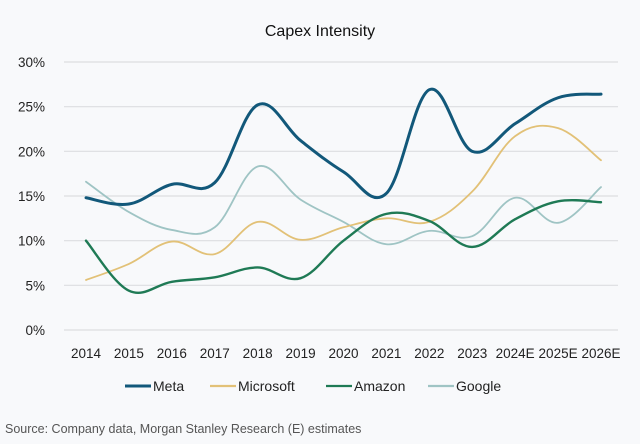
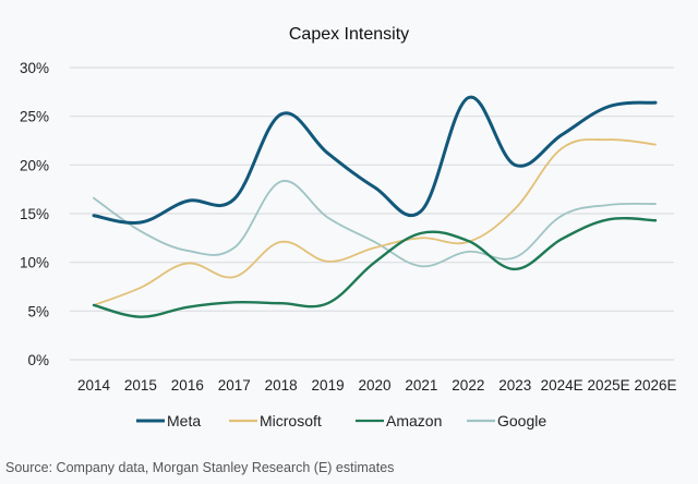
Amazon/2014: 10% -> 6%
Amazon/2018: 7% -> 6%
Google/2025E: 12% -> 16%
Microsoft/2026E: 19% -> 22%
